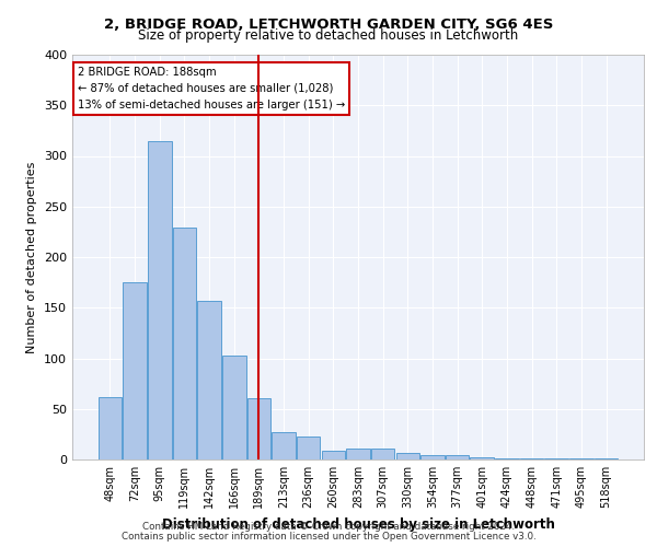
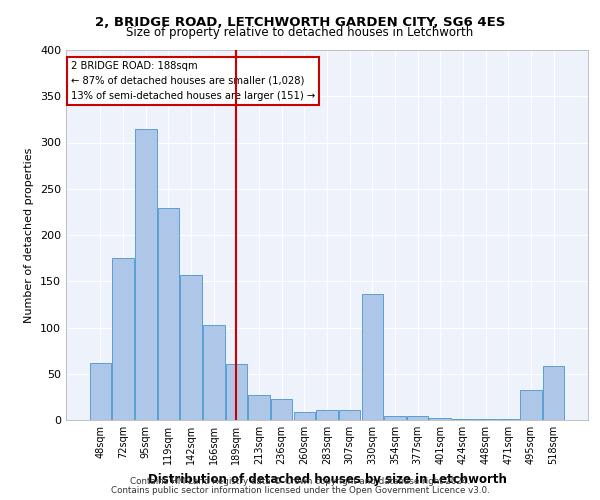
330sqm: 6 -> 136
495sqm: 1 -> 32
518sqm: 1 -> 58
